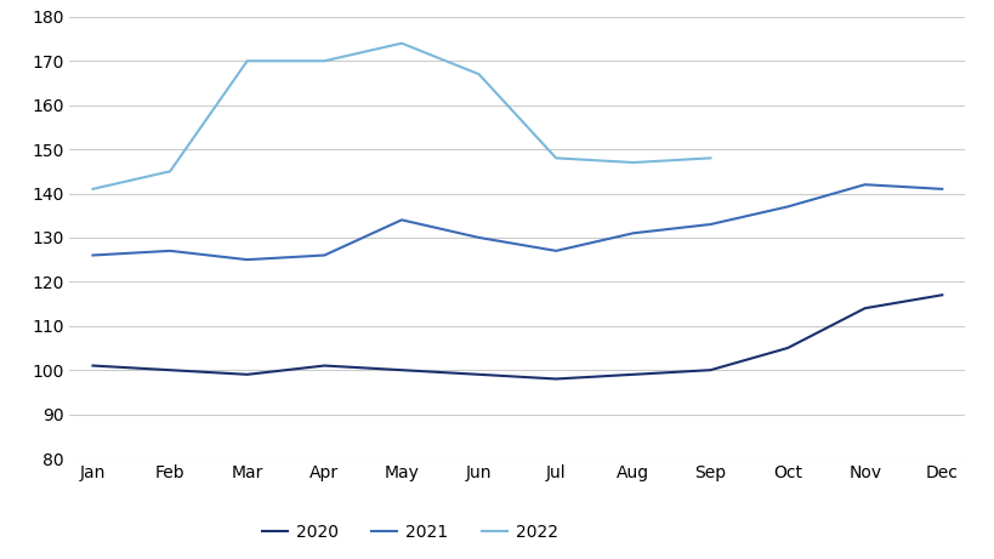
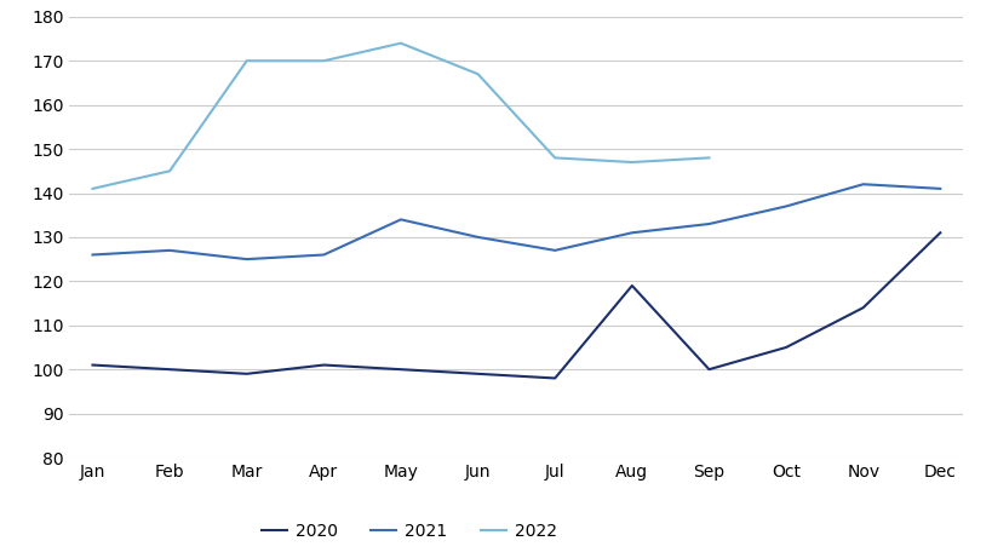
2020/Aug: 99 -> 119
2020/Dec: 117 -> 131
